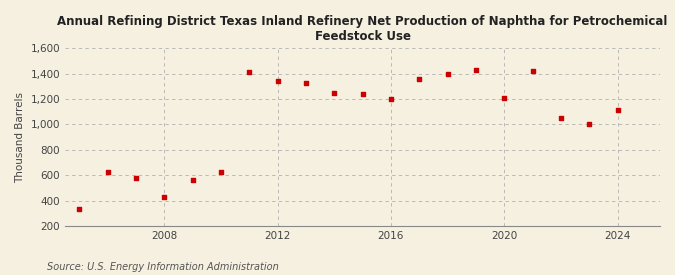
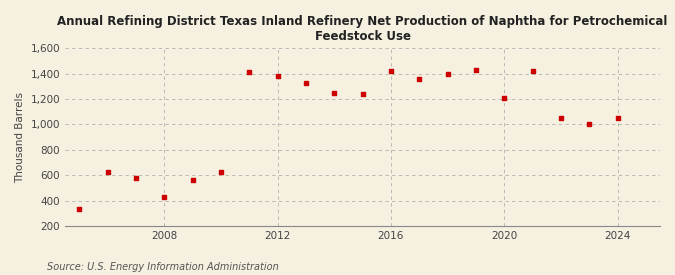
2012: 1,340 -> 1,380
2016: 1,200 -> 1,420
2024: 1,110 -> 1,050
